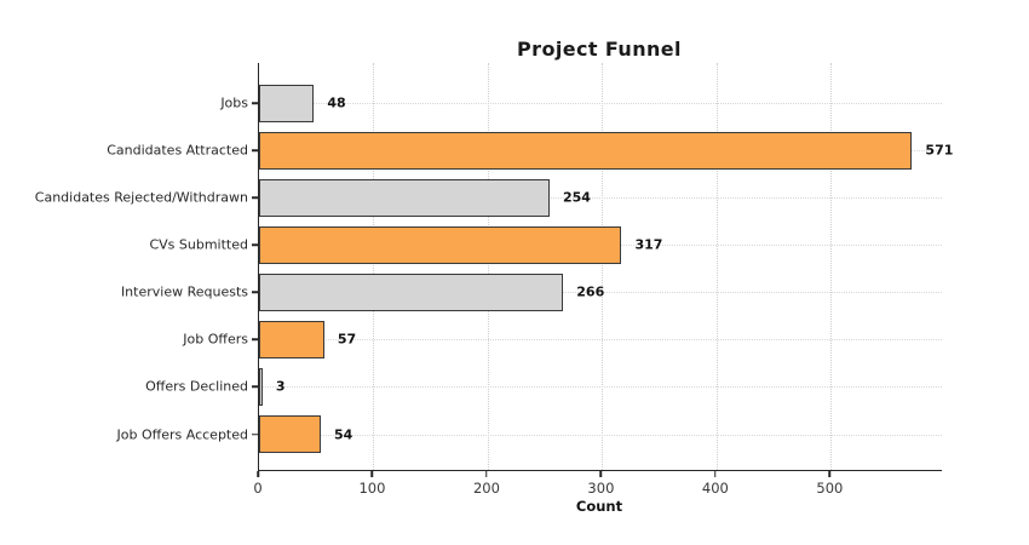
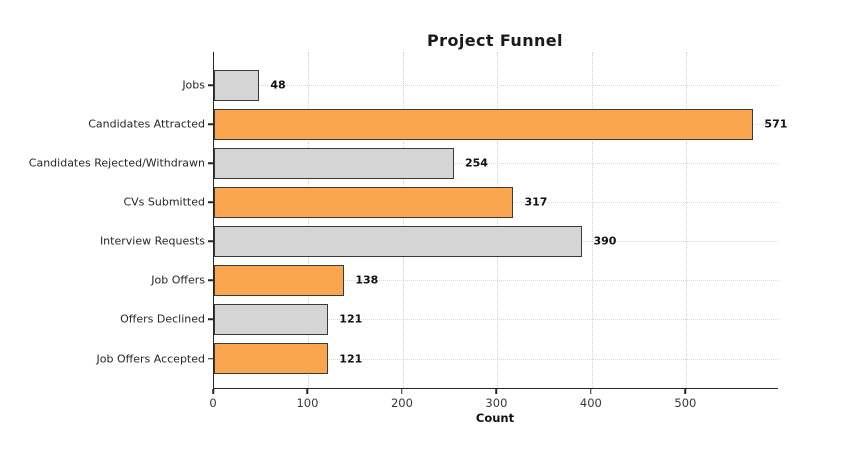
Interview Requests: 266 -> 390
Job Offers: 57 -> 138
Offers Declined: 3 -> 121
Job Offers Accepted: 54 -> 121
